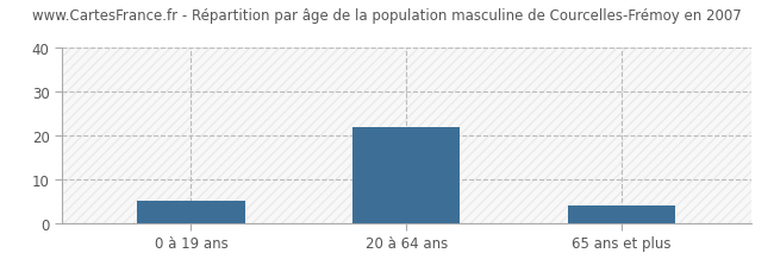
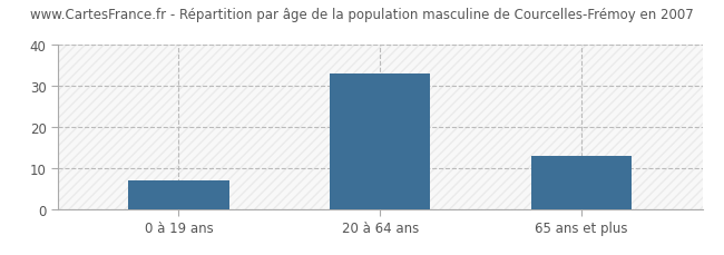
0 à 19 ans: 5 -> 7
20 à 64 ans: 22 -> 33
65 ans et plus: 4 -> 13
